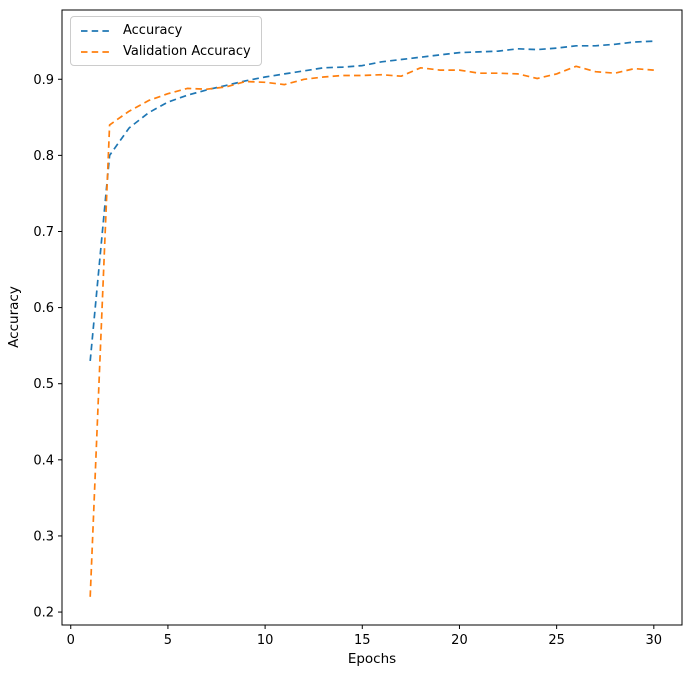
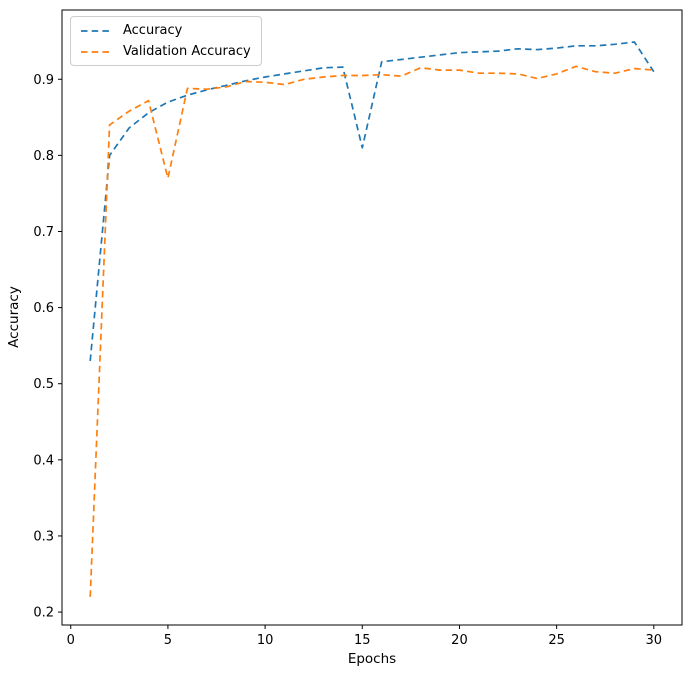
Validation Accuracy/5: 0.88 -> 0.77
Accuracy/15: 0.92 -> 0.81
Accuracy/30: 0.95 -> 0.91
